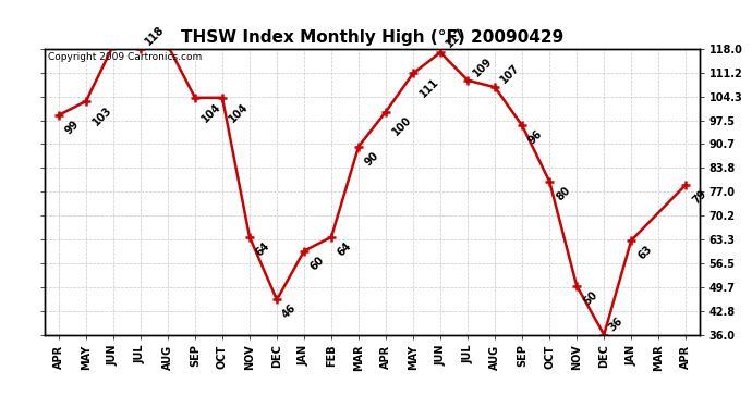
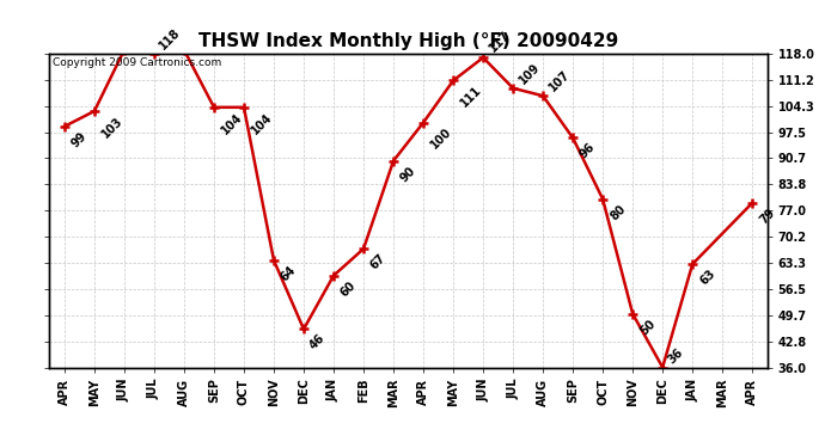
FEB: 64 -> 67
